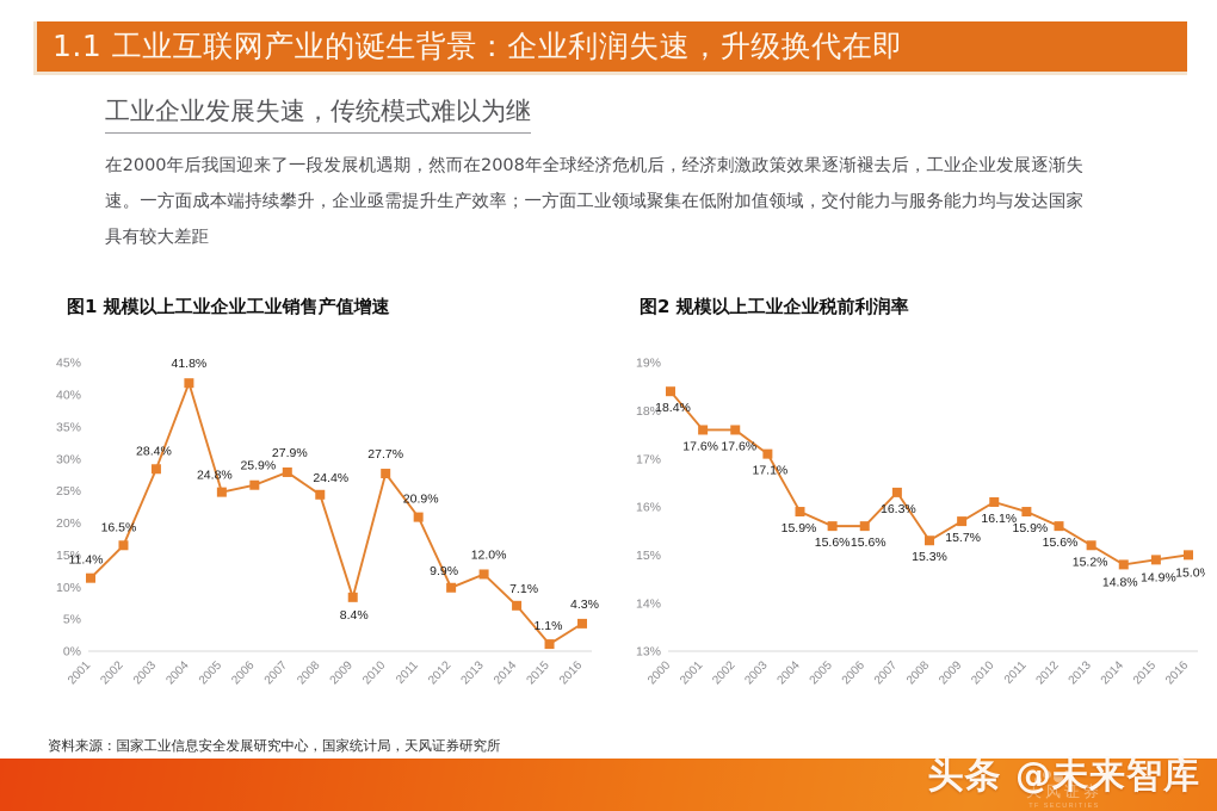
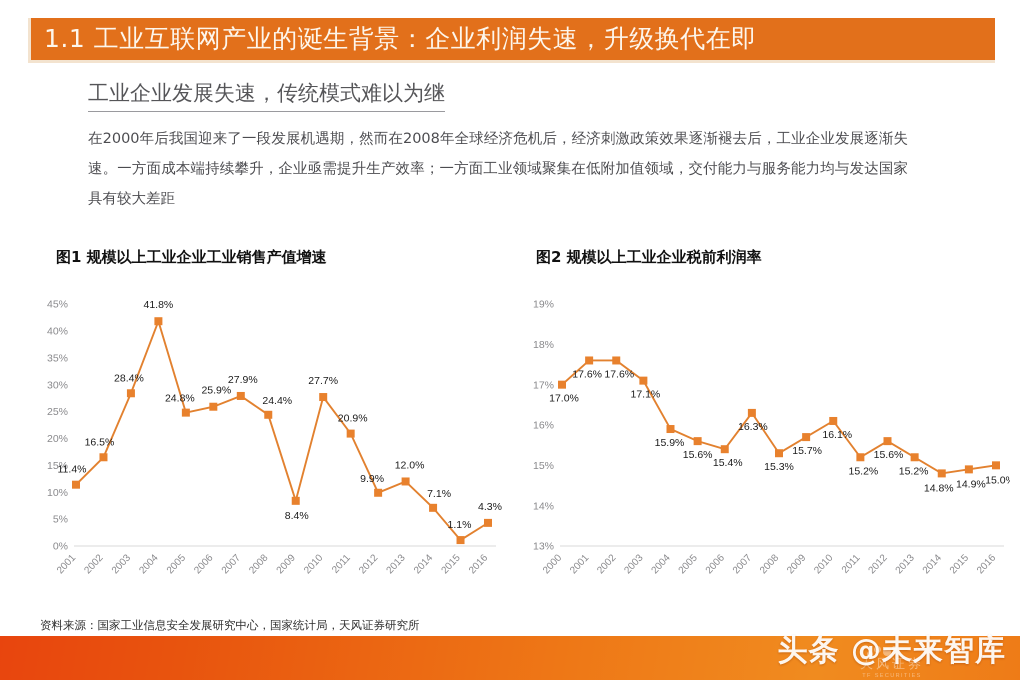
图2 规模以上工业企业税前利润率/2000: 18.4% -> 17.0%
图2 规模以上工业企业税前利润率/2006: 15.6% -> 15.4%
图2 规模以上工业企业税前利润率/2011: 15.9% -> 15.2%
